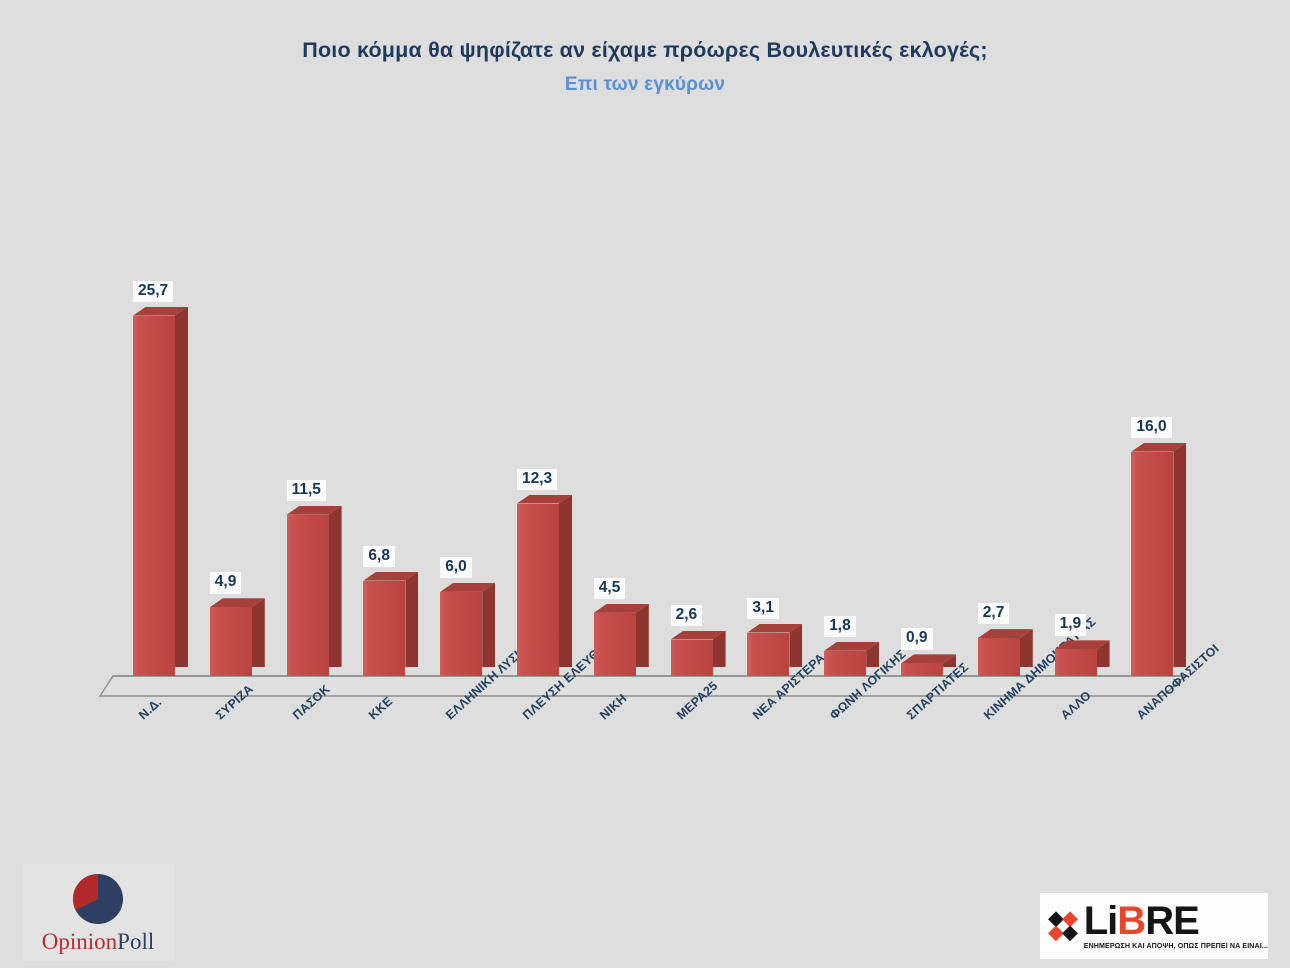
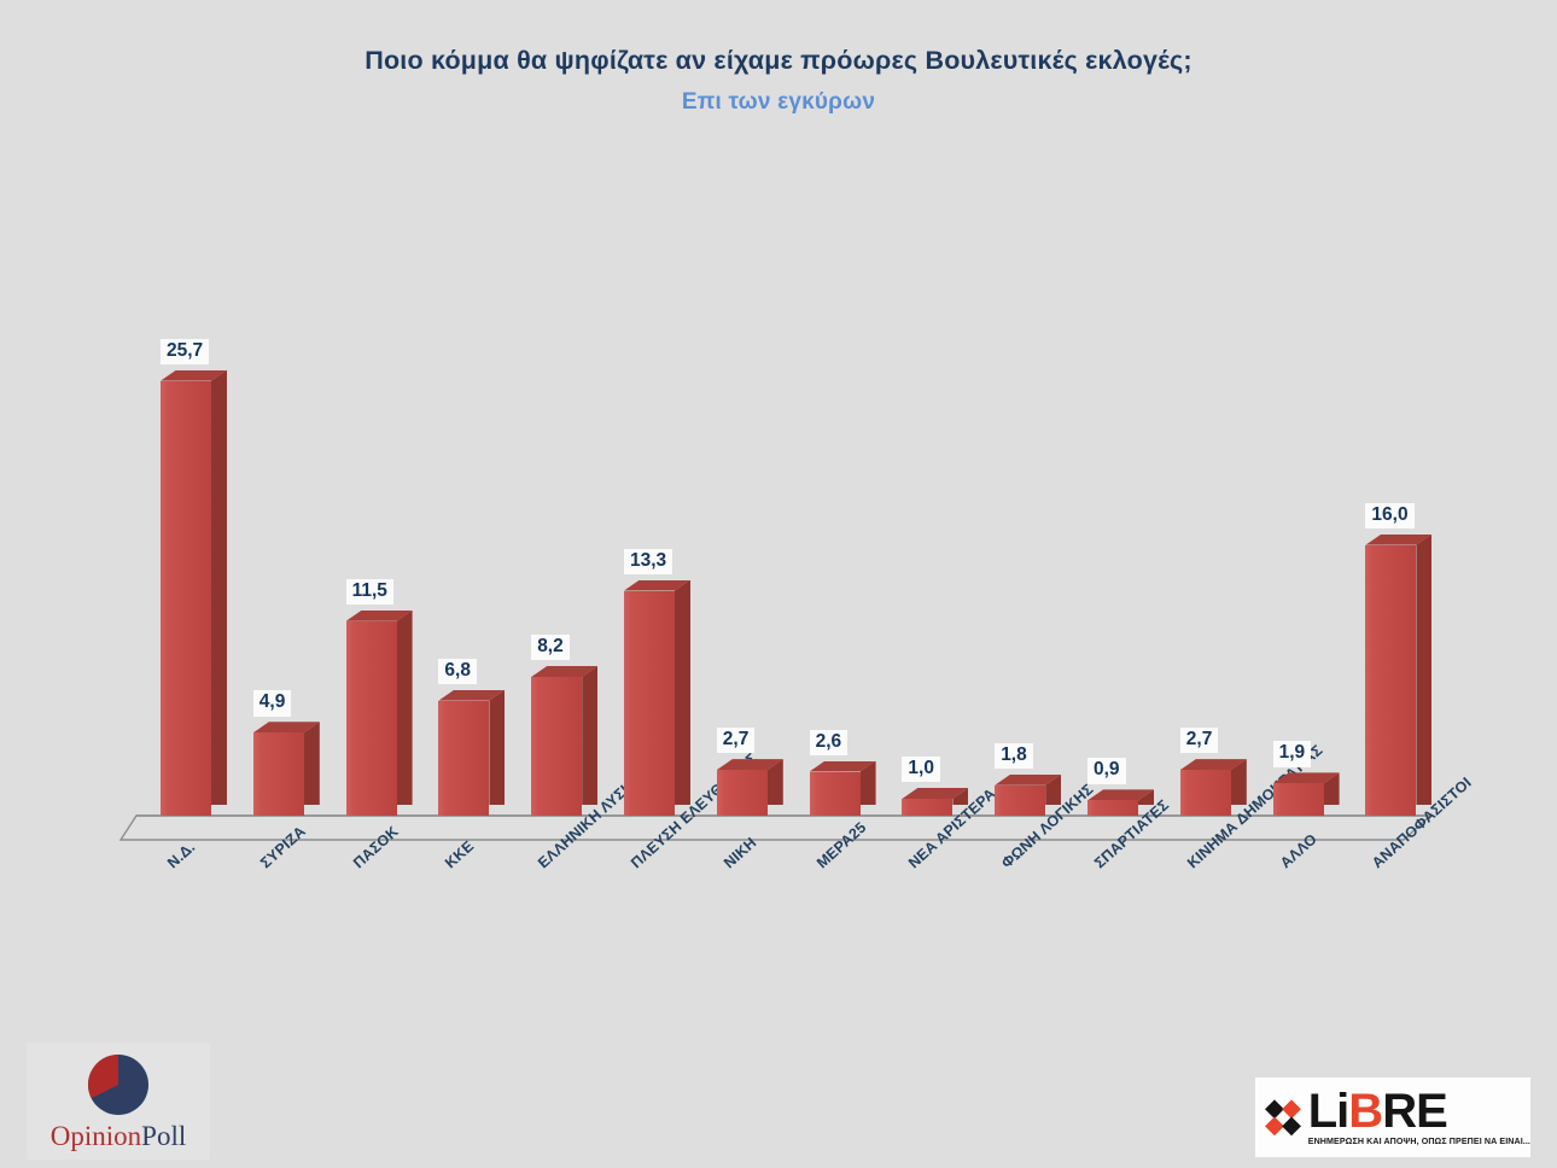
ΕΛΛΗΝΙΚΗ ΛΥΣΗ: 6,0 -> 8,2
ΠΛΕΥΣΗ ΕΛΕΥΘΕΡΙΑΣ: 12,3 -> 13,3
ΝΙΚΗ: 4,5 -> 2,7
ΝΕΑ ΑΡΙΣΤΕΡΑ: 3,1 -> 1,0
